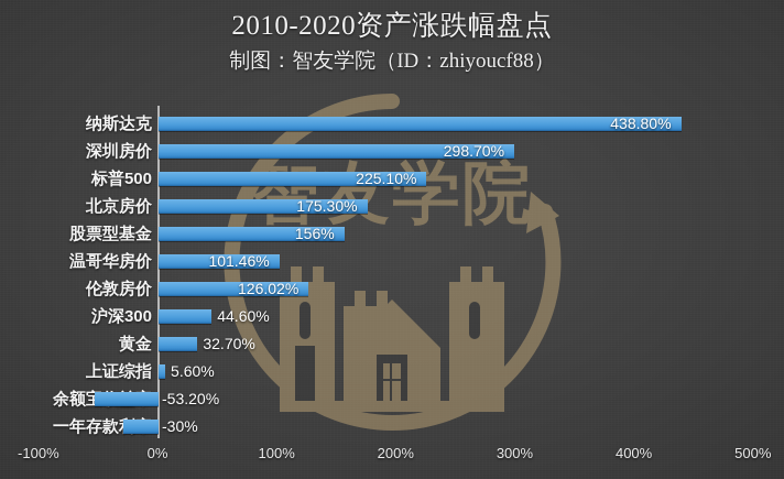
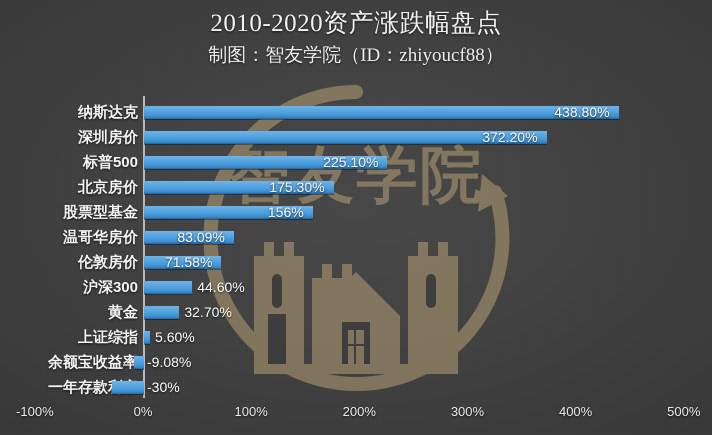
深圳房价: 298.70% -> 372.20%
温哥华房价: 101.46% -> 83.09%
伦敦房价: 126.02% -> 71.58%
余额宝收益率: -53.20% -> -9.08%
